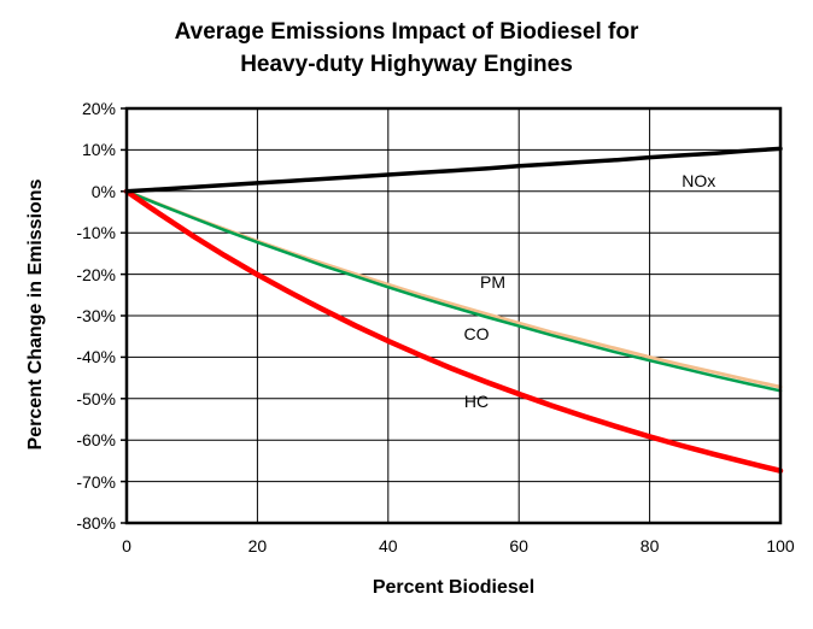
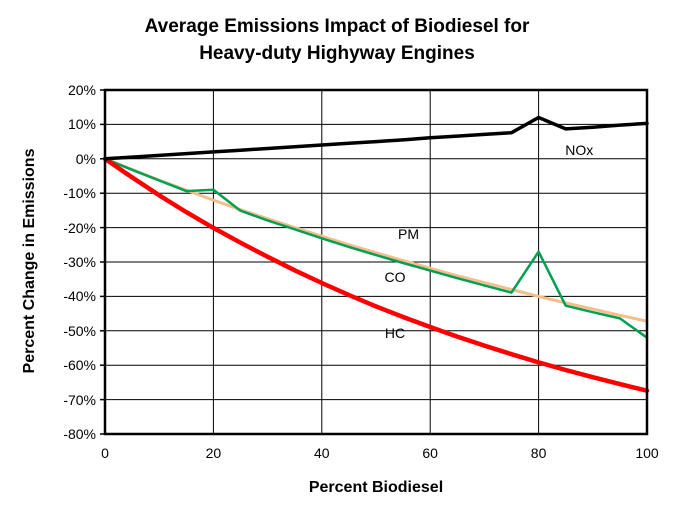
CO/20: -12% -> -9%
CO/80: -41% -> -27%
NOx/80: 8% -> 12%
CO/100: -48% -> -52%
